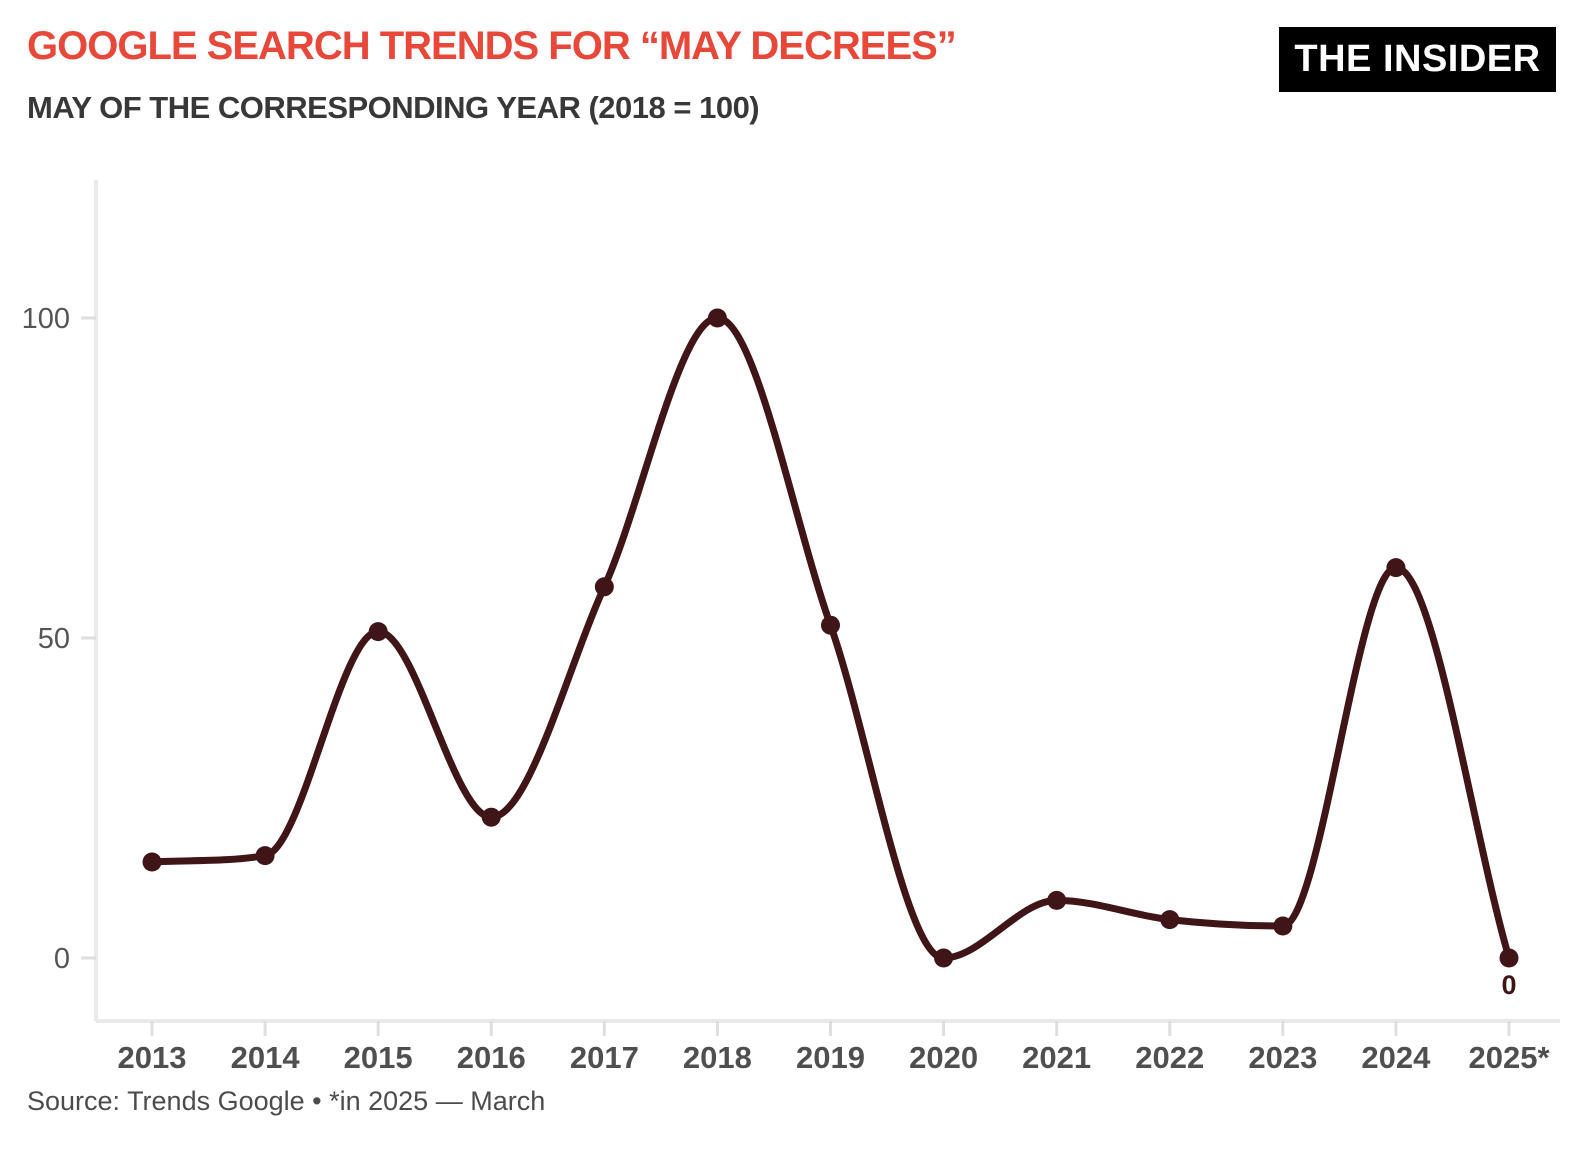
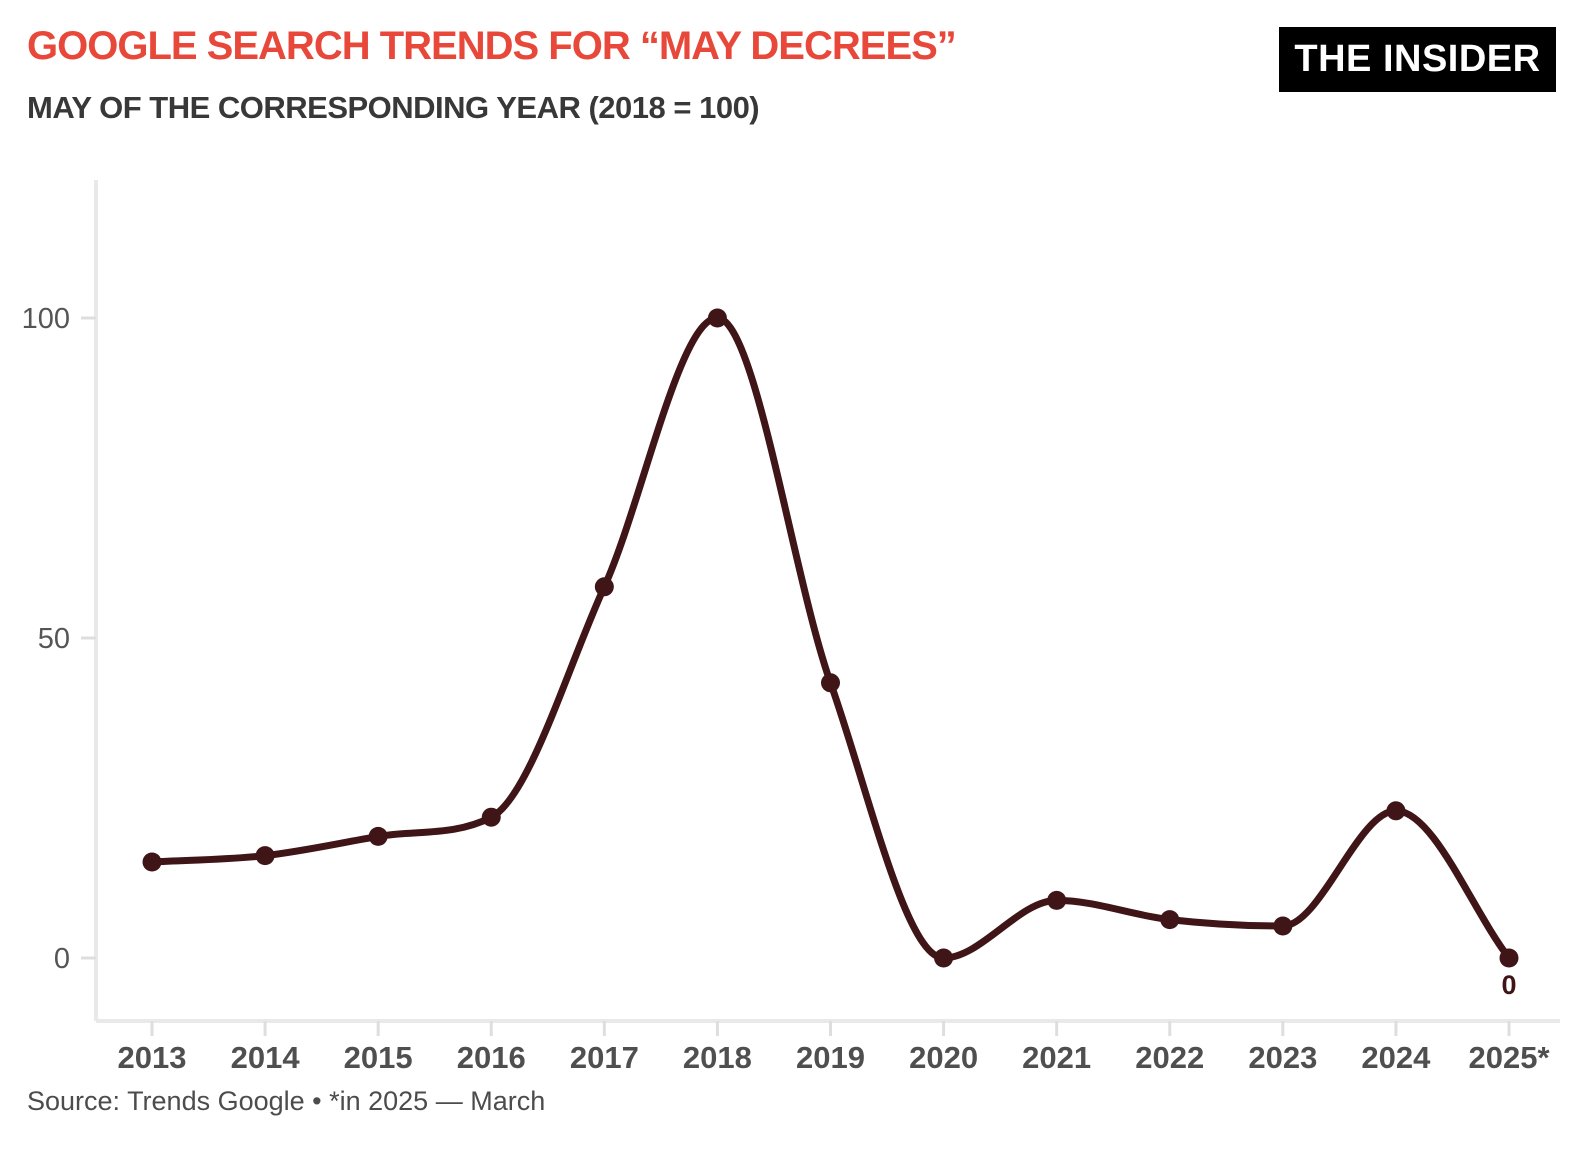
2015: 51 -> 19
2019: 52 -> 43
2024: 61 -> 23
